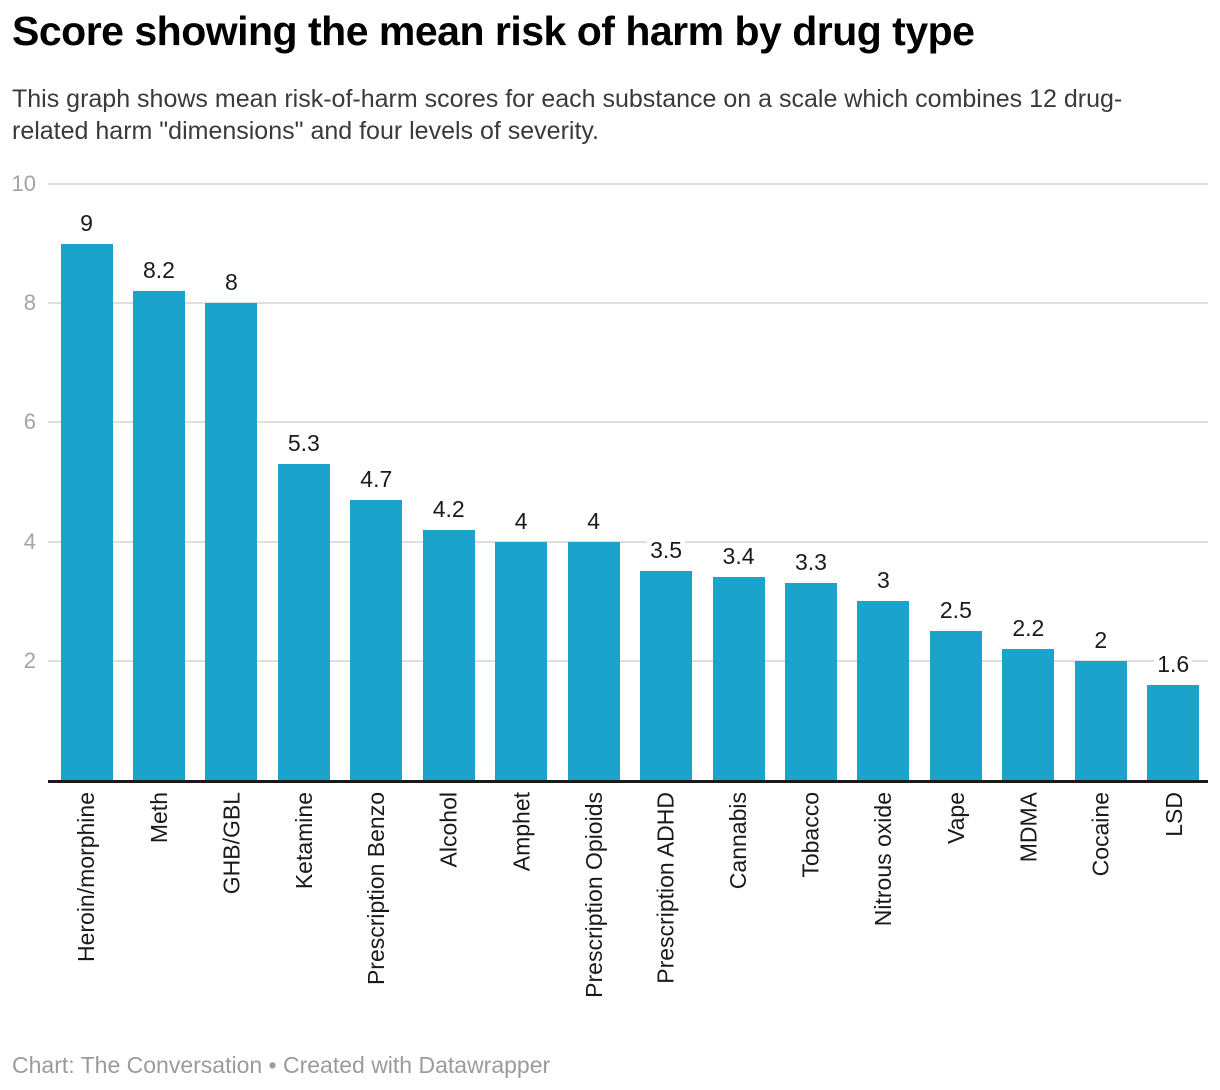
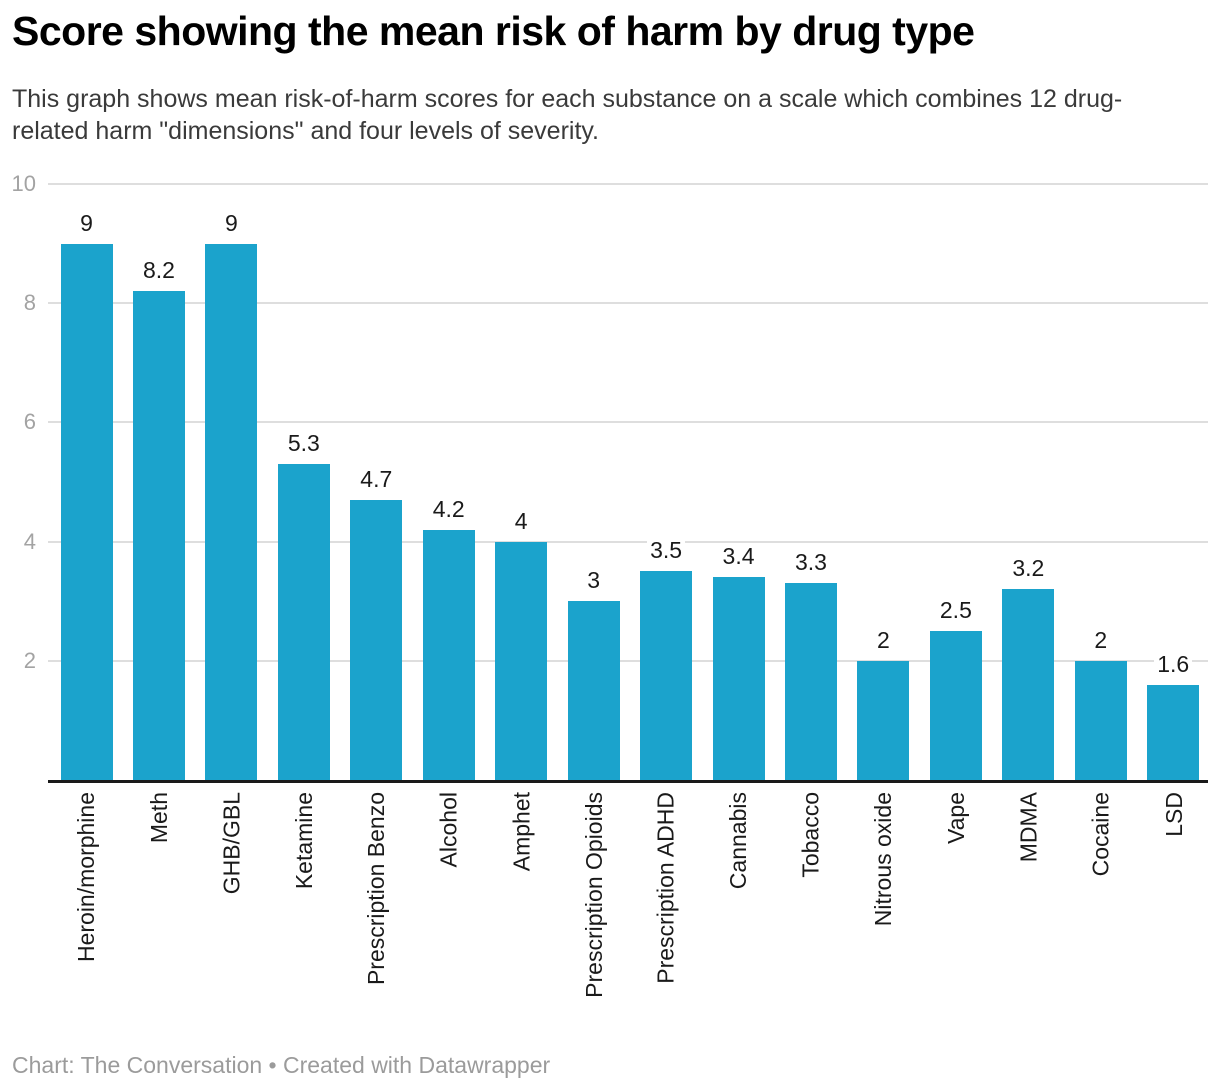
GHB/GBL: 8 -> 9
Prescription Opioids: 4 -> 3
Nitrous oxide: 3 -> 2
MDMA: 2.2 -> 3.2
